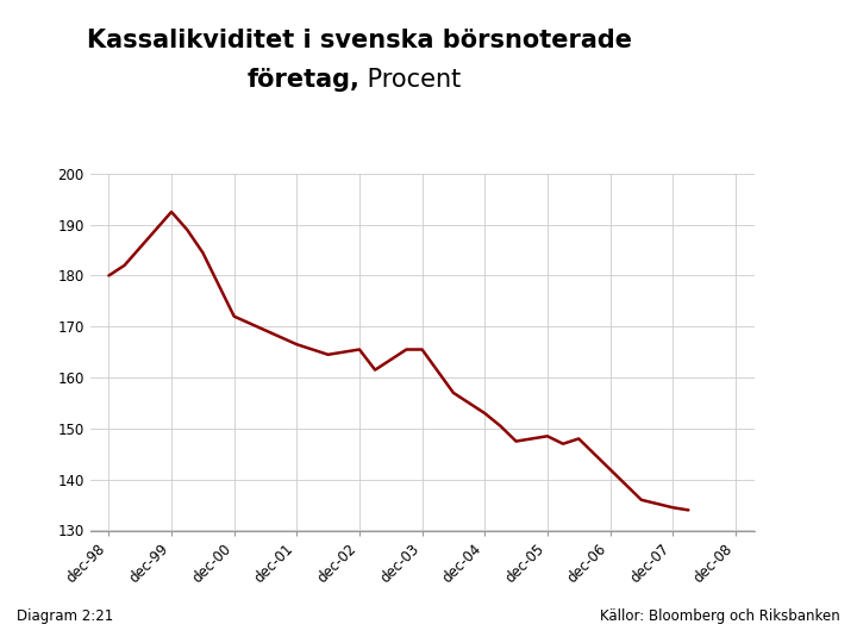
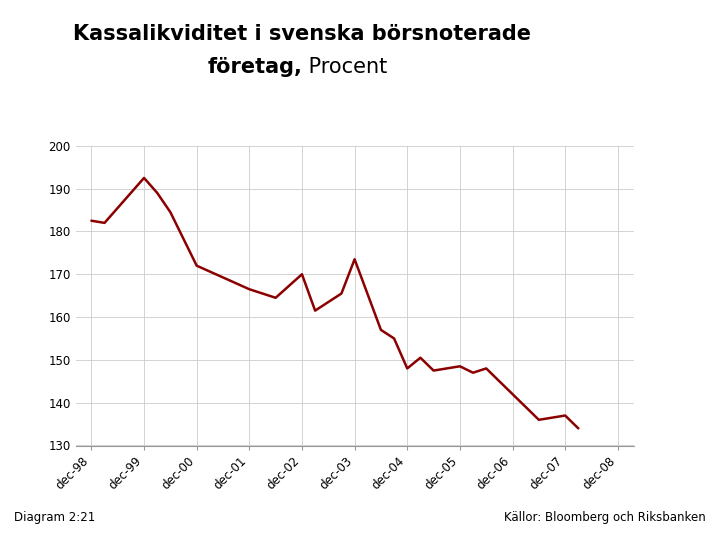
dec-98: 180.0 -> 182.5
dec-02: 165.5 -> 170.0
dec-03: 165.5 -> 173.5
dec-04: 153.0 -> 148.0
dec-07: 134.5 -> 137.0
